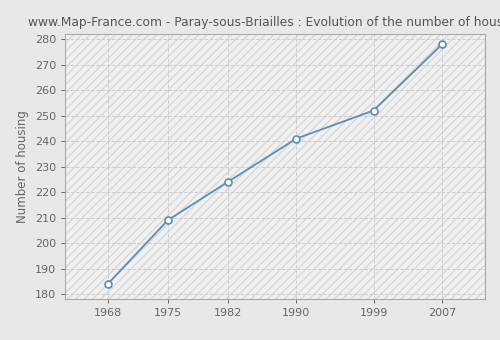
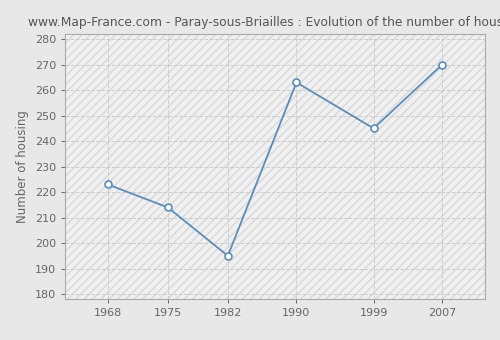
1968: 184 -> 223
1975: 209 -> 214
1982: 224 -> 195
1990: 241 -> 263
1999: 252 -> 245
2007: 278 -> 270
